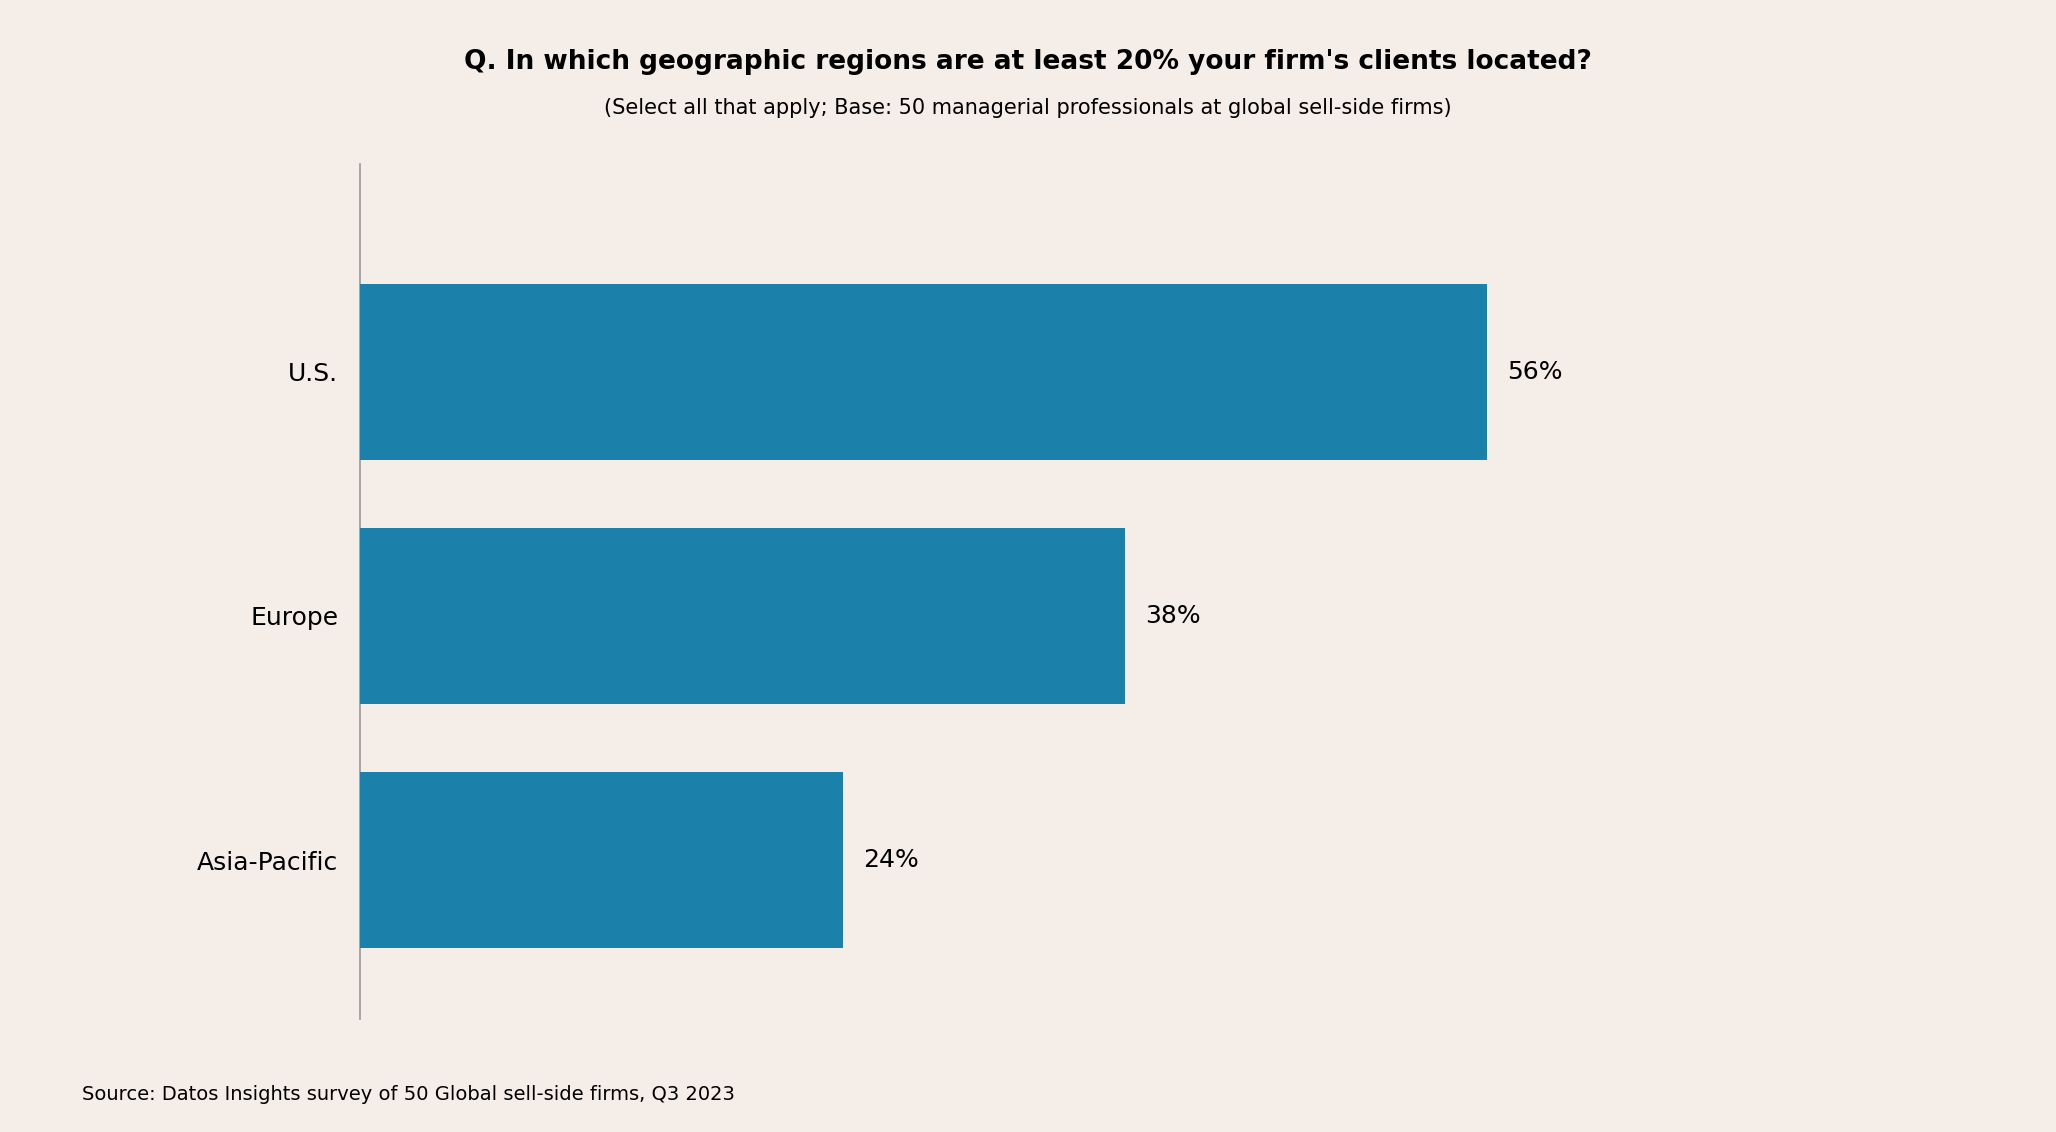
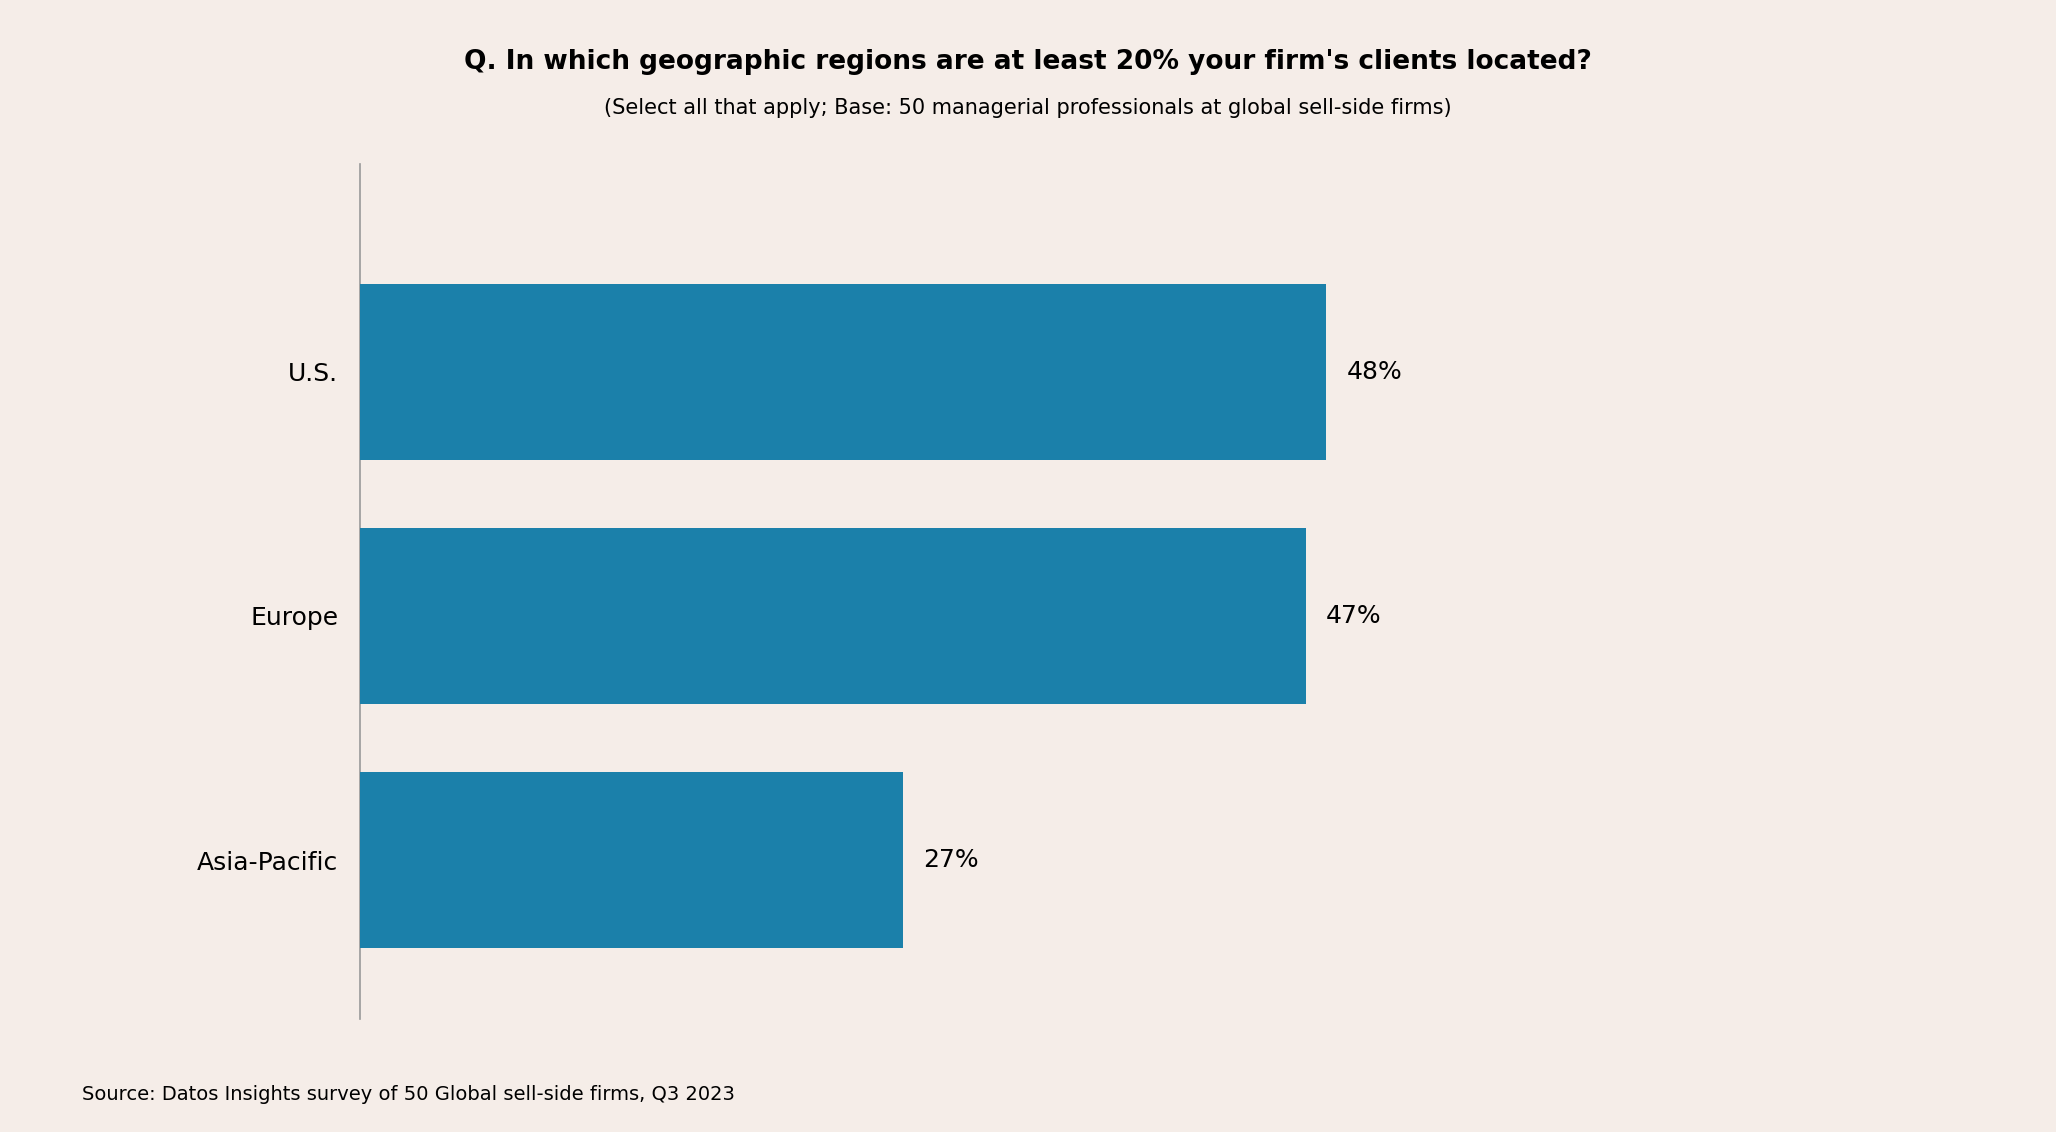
U.S.: 56% -> 48%
Europe: 38% -> 47%
Asia-Pacific: 24% -> 27%
